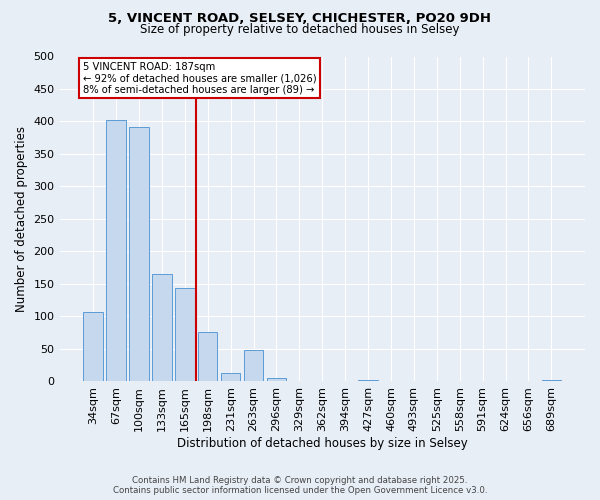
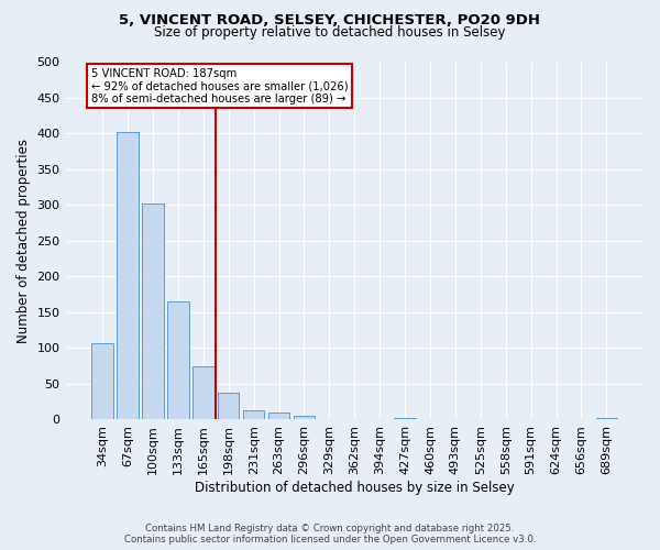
100sqm: 392 -> 303
165sqm: 144 -> 75
198sqm: 76 -> 38
263sqm: 48 -> 10
